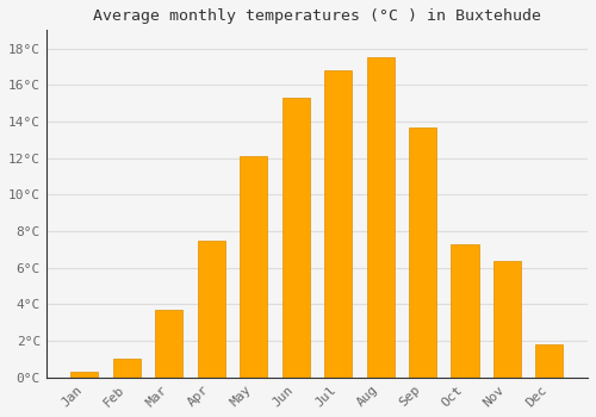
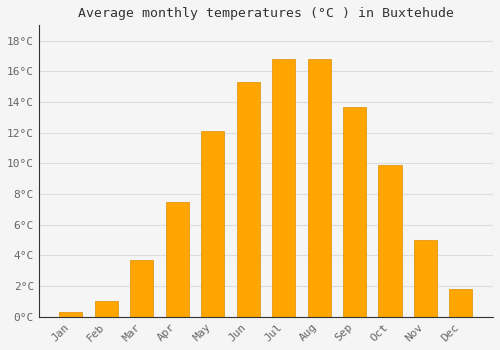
Aug: 17.5°C -> 16.8°C
Oct: 7.3°C -> 9.9°C
Nov: 6.4°C -> 5.0°C
